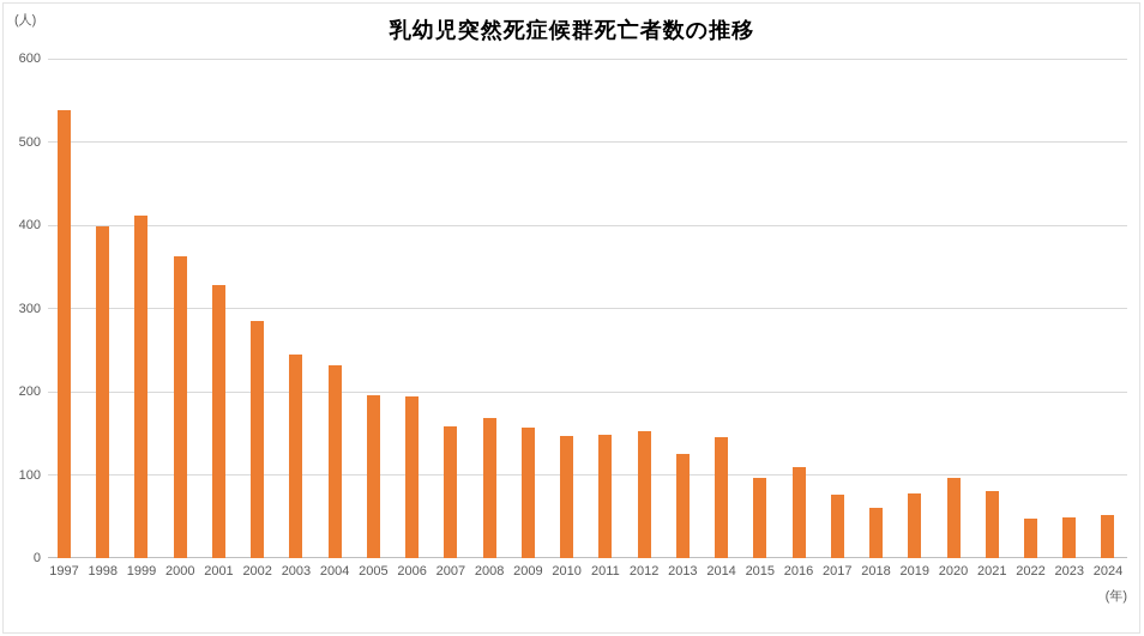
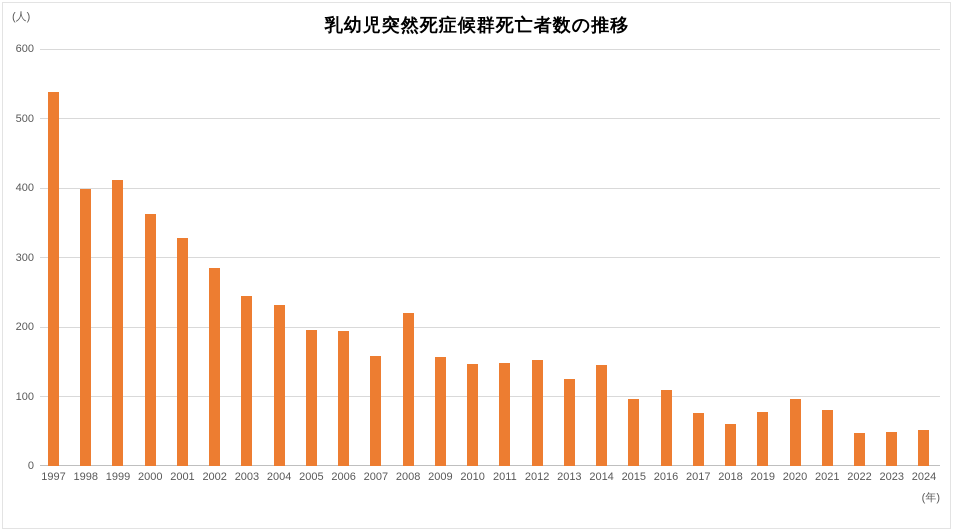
2008: 170 -> 220
